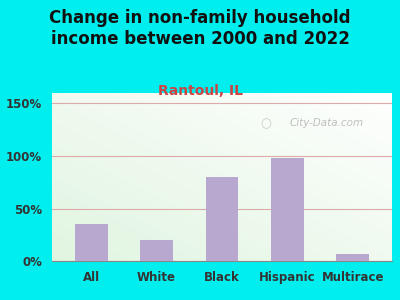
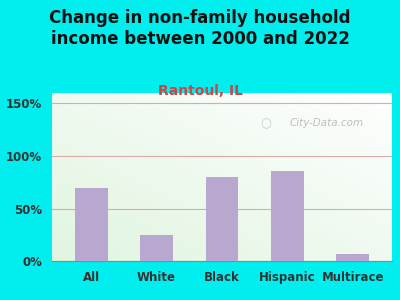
All: 35% -> 70%
White: 20% -> 25%
Hispanic: 98% -> 86%
